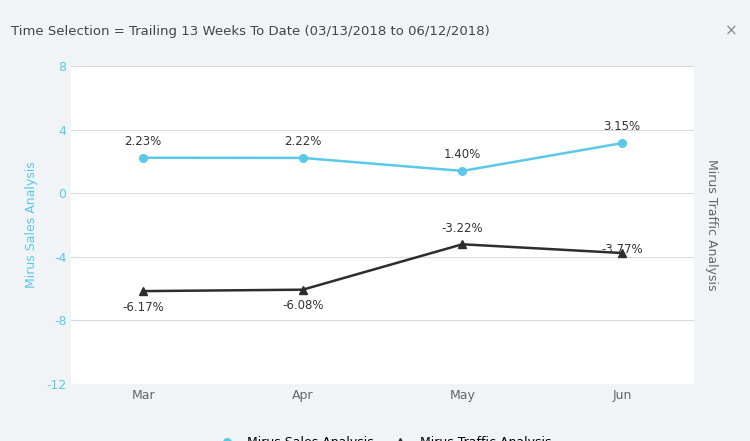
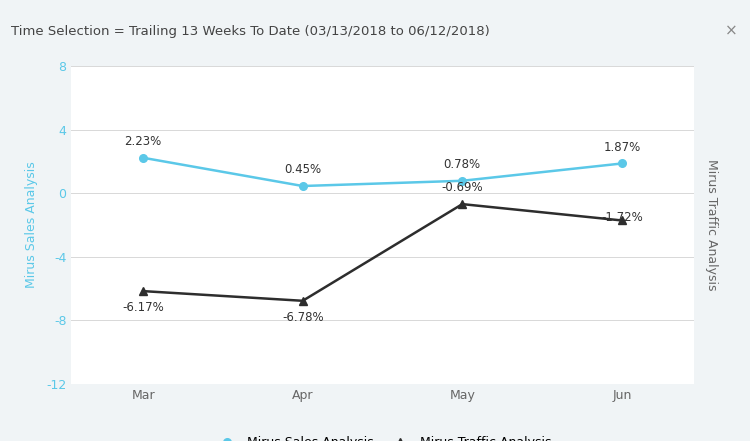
Mirus Sales Analysis/Apr: 2.22% -> 0.45%
Mirus Traffic Analysis/Apr: -6.08% -> -6.78%
Mirus Sales Analysis/May: 1.40% -> 0.78%
Mirus Traffic Analysis/May: -3.22% -> -0.69%
Mirus Sales Analysis/Jun: 3.15% -> 1.87%
Mirus Traffic Analysis/Jun: -3.77% -> -1.72%
